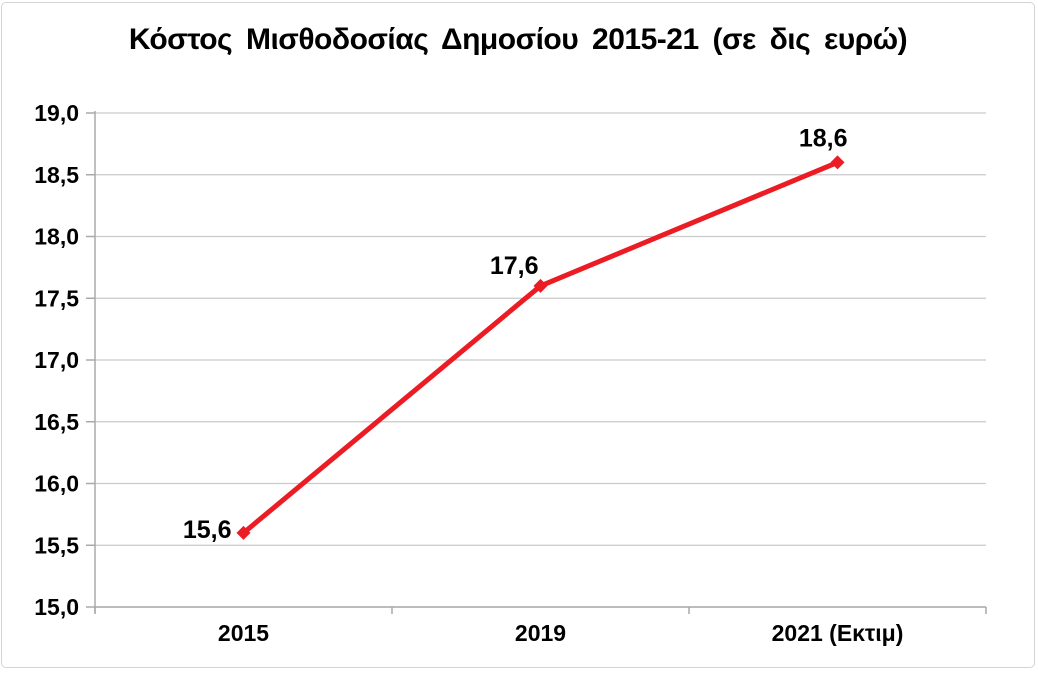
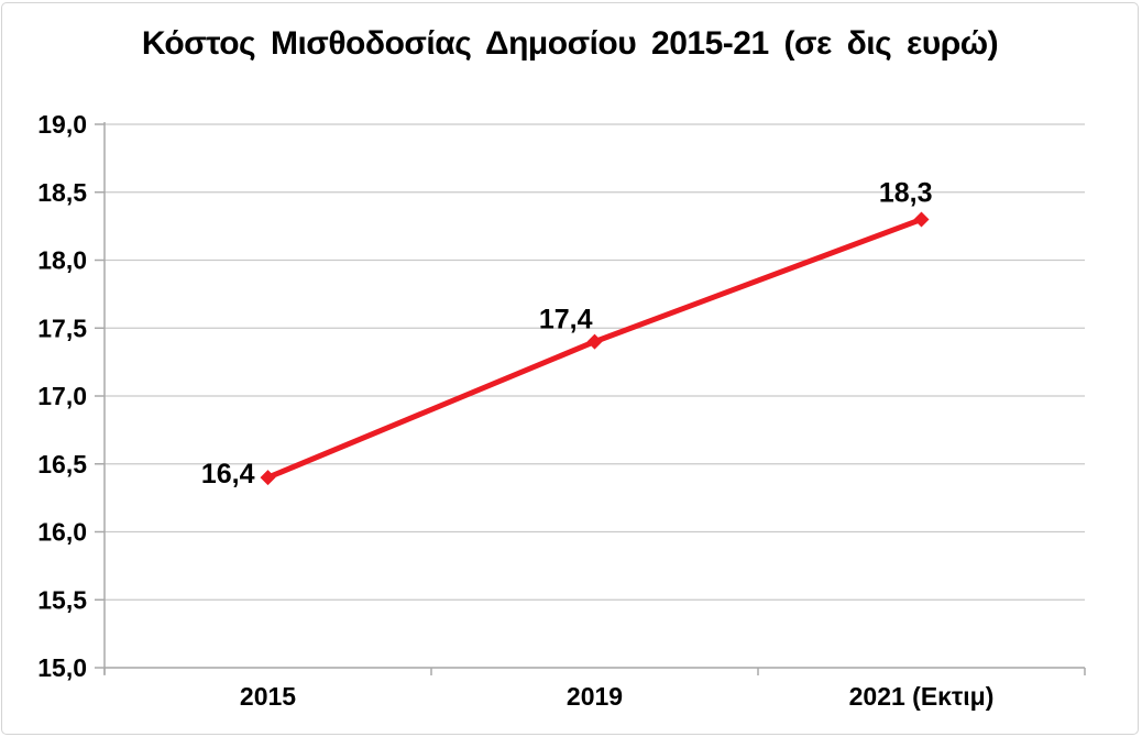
2015: 15,6 -> 16,4
2019: 17,6 -> 17,4
2021 (Εκτιμ): 18,6 -> 18,3
